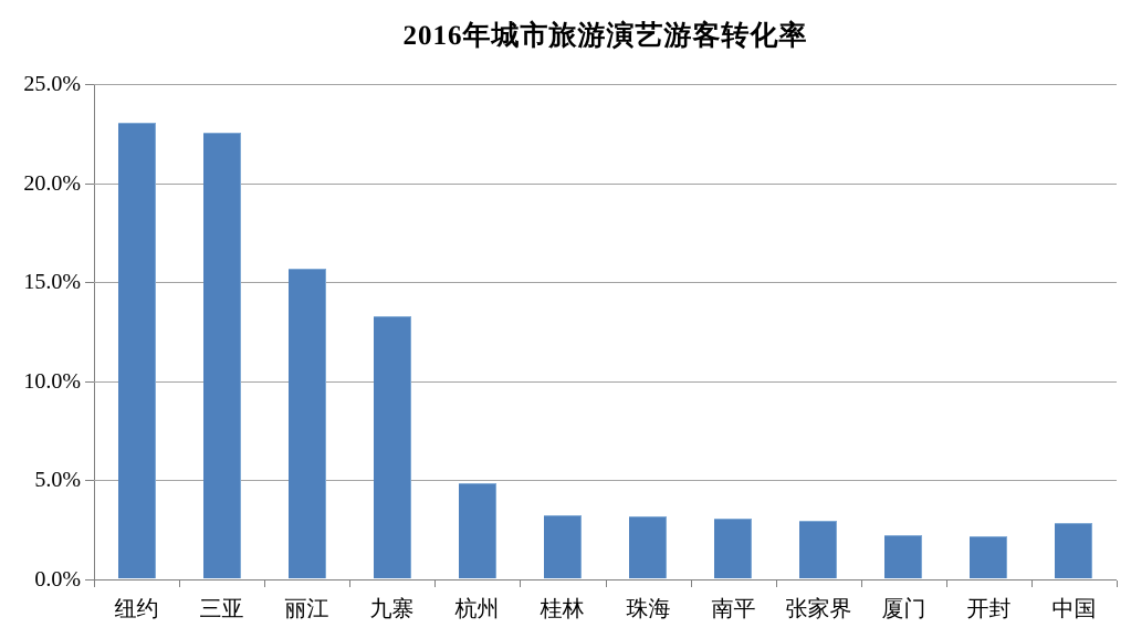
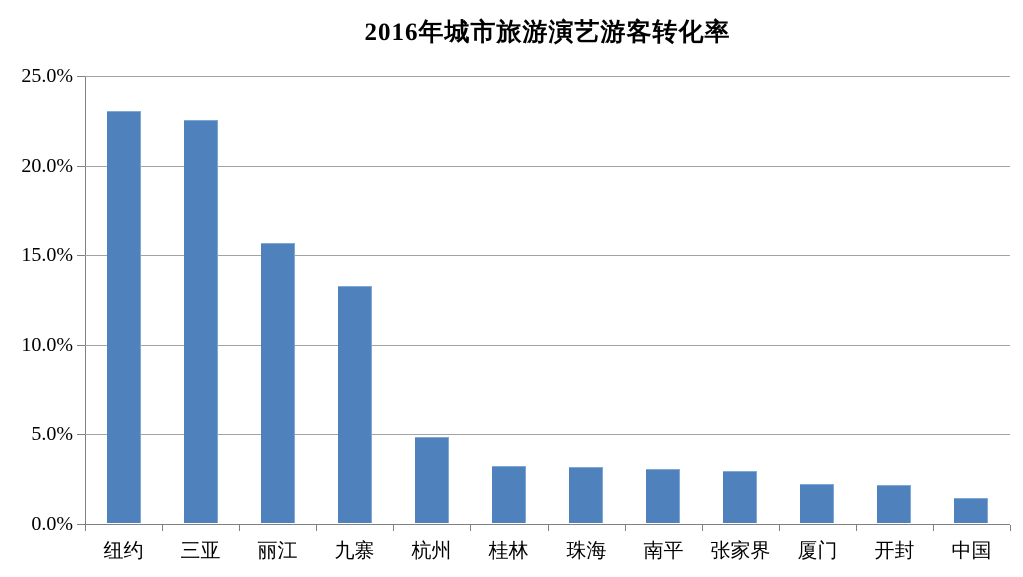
中国: 2.8% -> 1.4%
